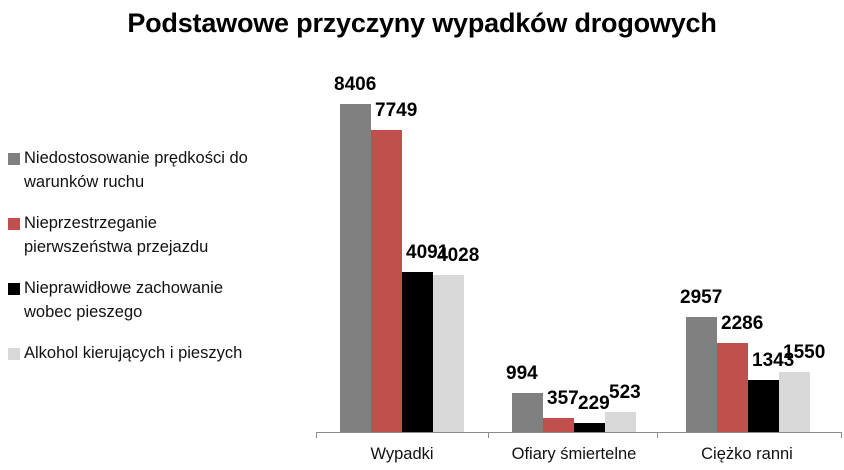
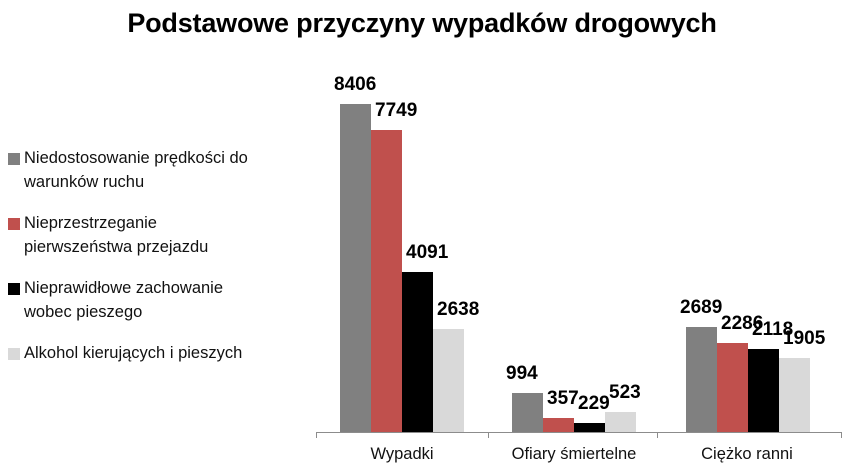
Alkohol kierujących i pieszych/Wypadki: 4028 -> 2638
Niedostosowanie prędkości do warunków ruchu/Ciężko ranni: 2957 -> 2689
Nieprawidłowe zachowanie wobec pieszego/Ciężko ranni: 1343 -> 2118
Alkohol kierujących i pieszych/Ciężko ranni: 1550 -> 1905
